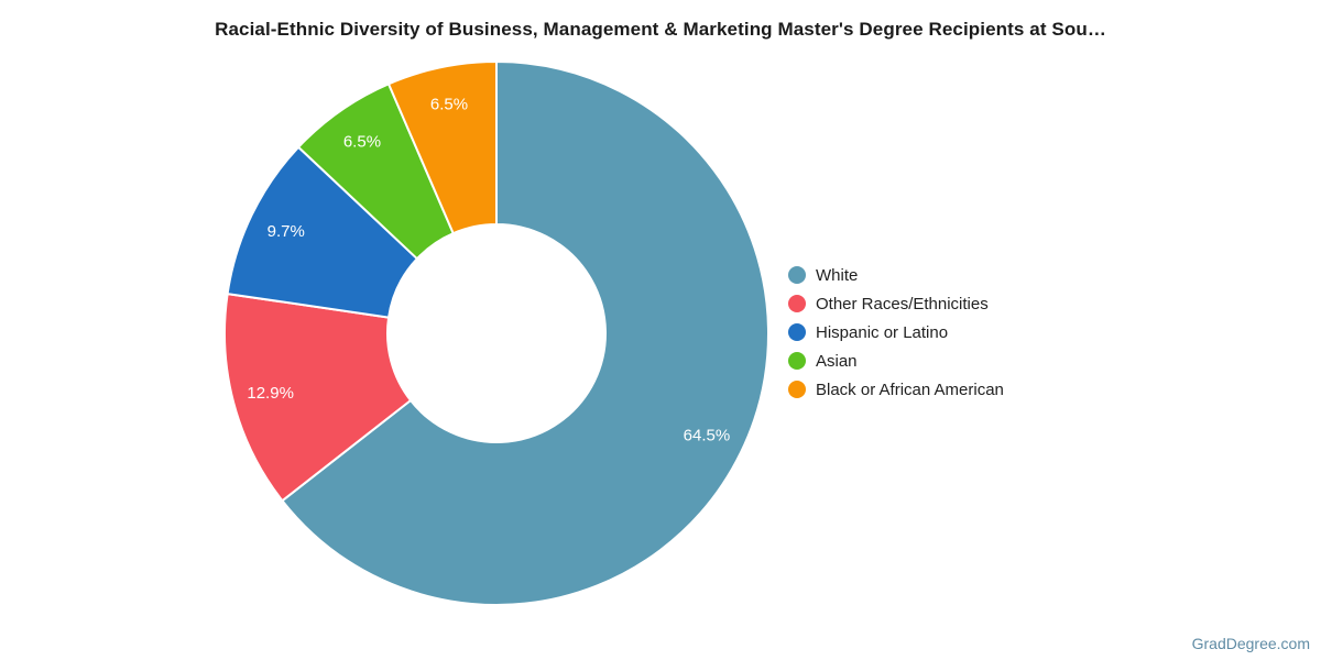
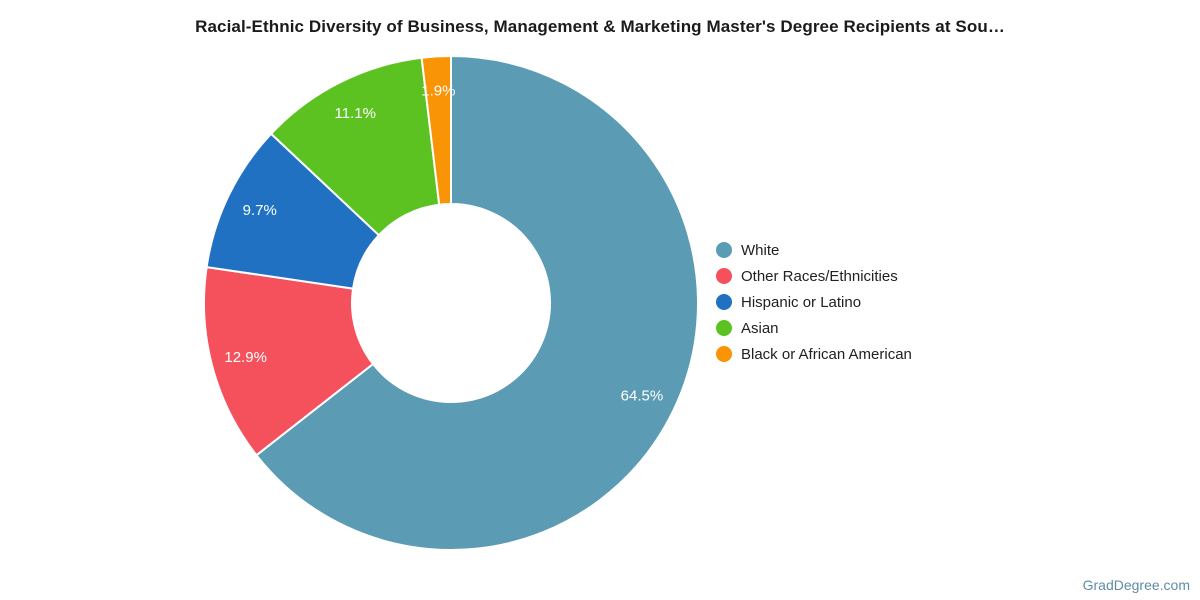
Asian: 6.5% -> 11.1%
Black or African American: 6.5% -> 1.9%
